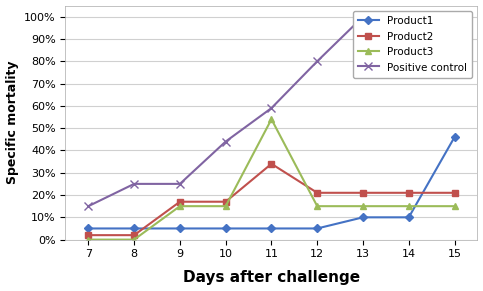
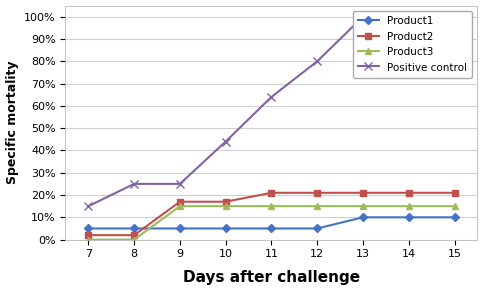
Product2/11: 34% -> 21%
Product3/11: 54% -> 15%
Positive control/11: 59% -> 64%
Product1/15: 46% -> 10%
